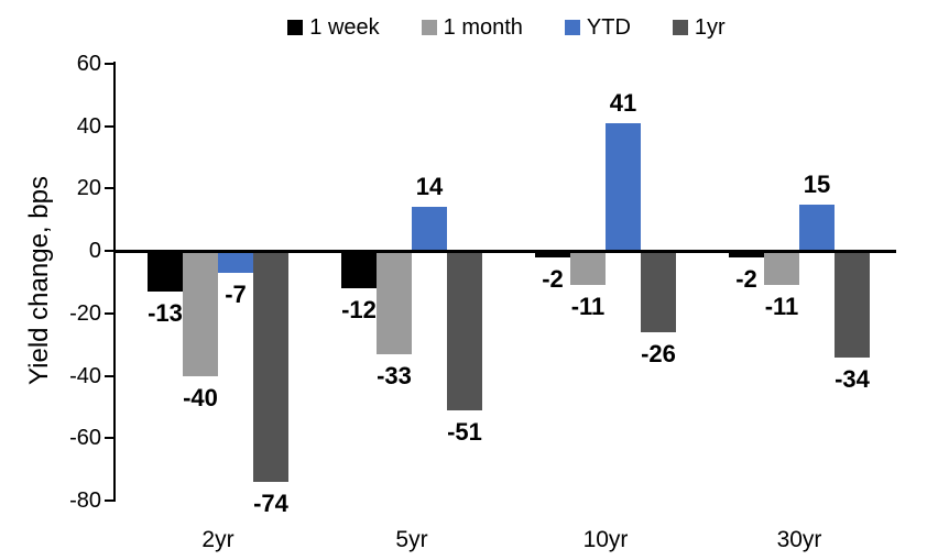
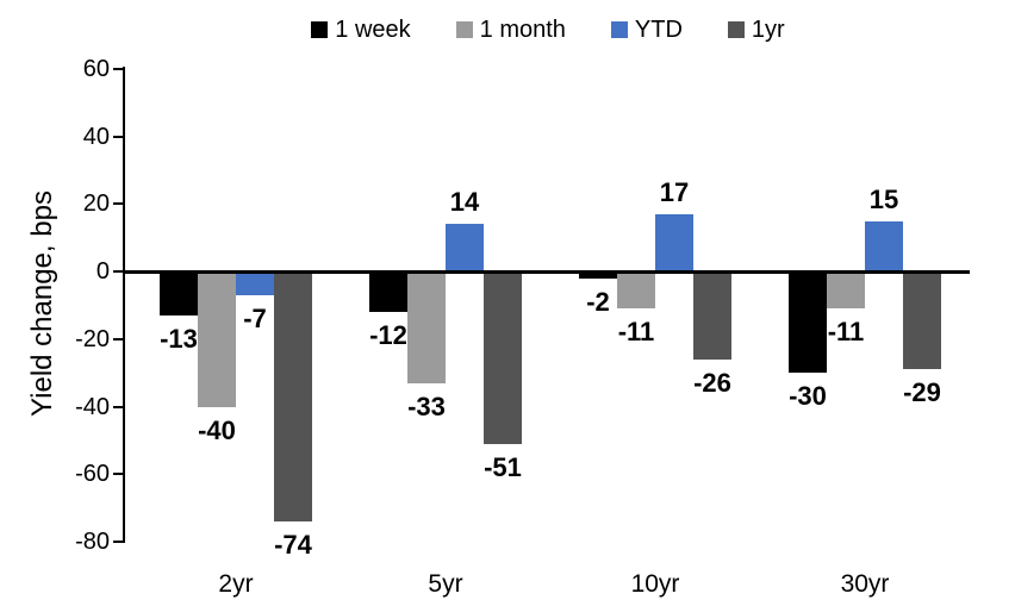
YTD/10yr: 41 -> 17
1 week/30yr: -2 -> -30
1yr/30yr: -34 -> -29
